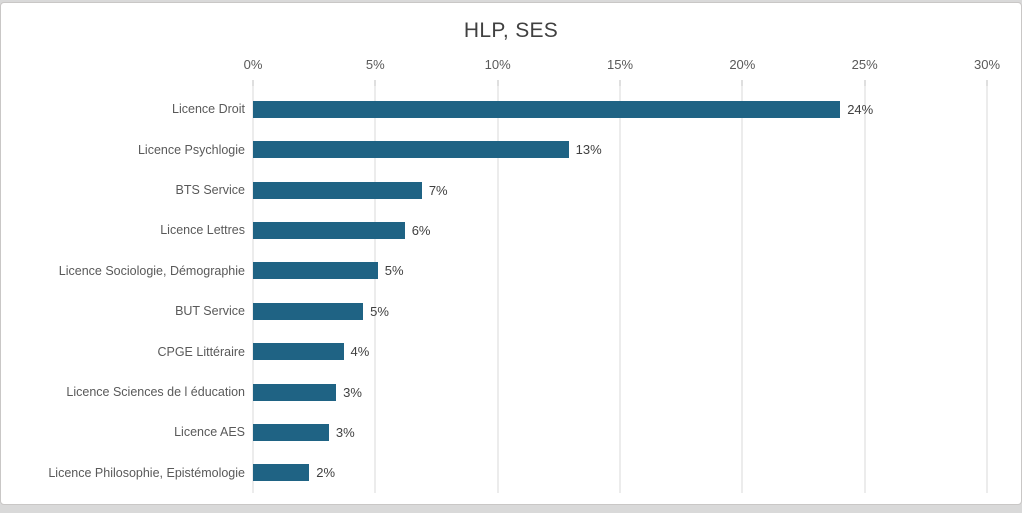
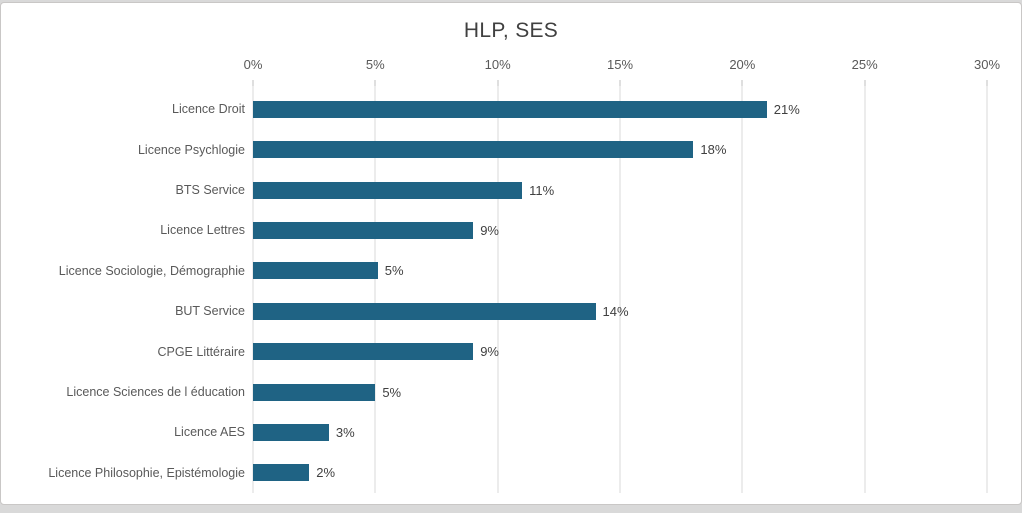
Licence Droit: 24% -> 21%
Licence Psychlogie: 13% -> 18%
BTS Service: 7% -> 11%
Licence Lettres: 6% -> 9%
BUT Service: 5% -> 14%
CPGE Littéraire: 4% -> 9%
Licence Sciences de l éducation: 3% -> 5%
